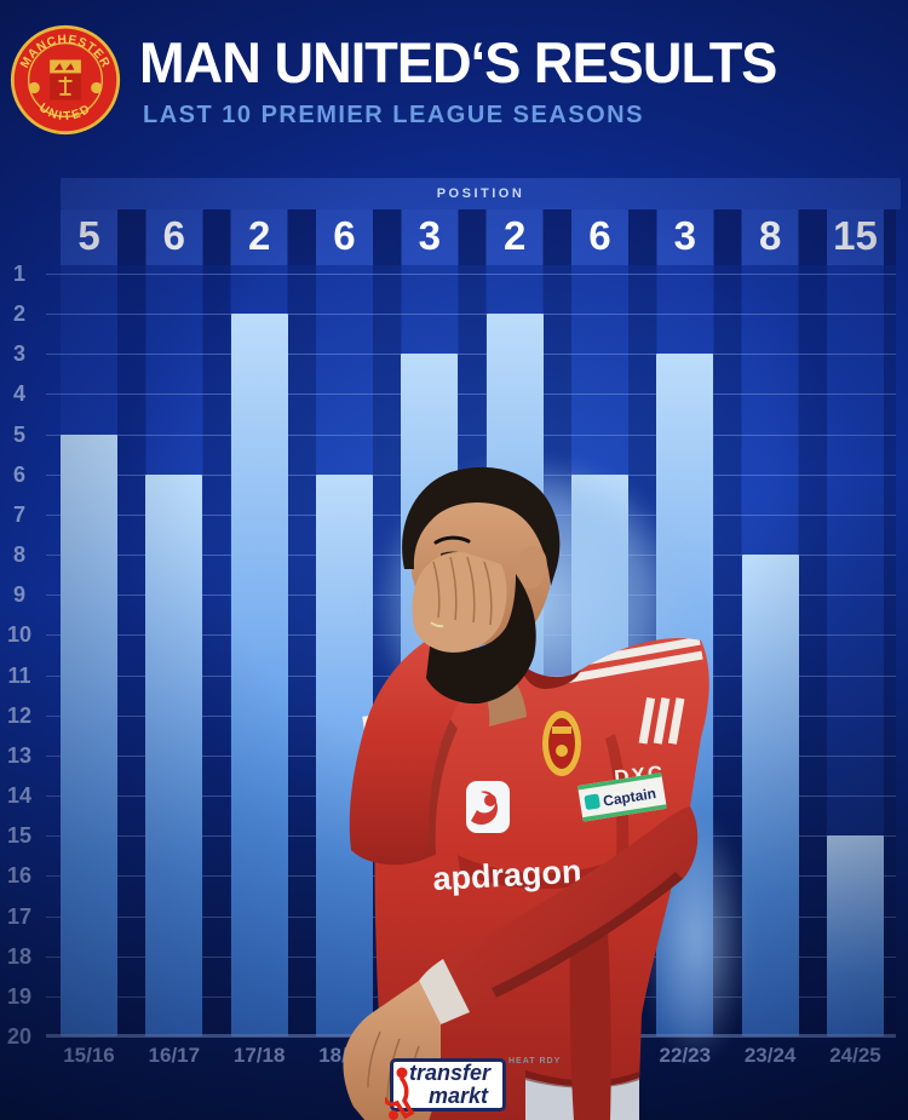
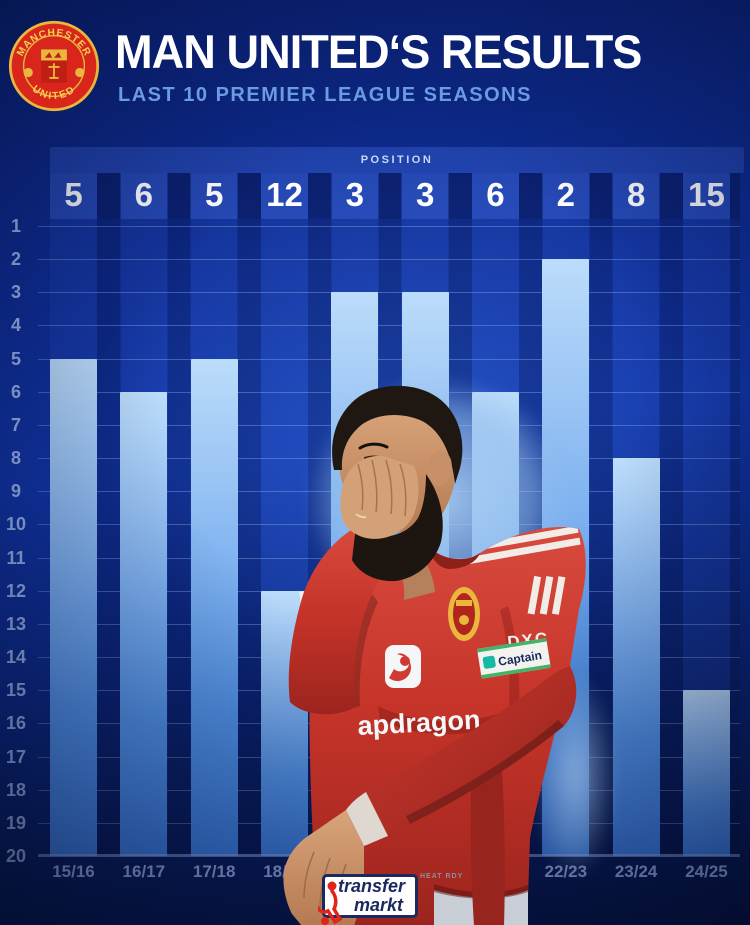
17/18: 2 -> 5
18/19: 6 -> 12
20/21: 2 -> 3
22/23: 3 -> 2
